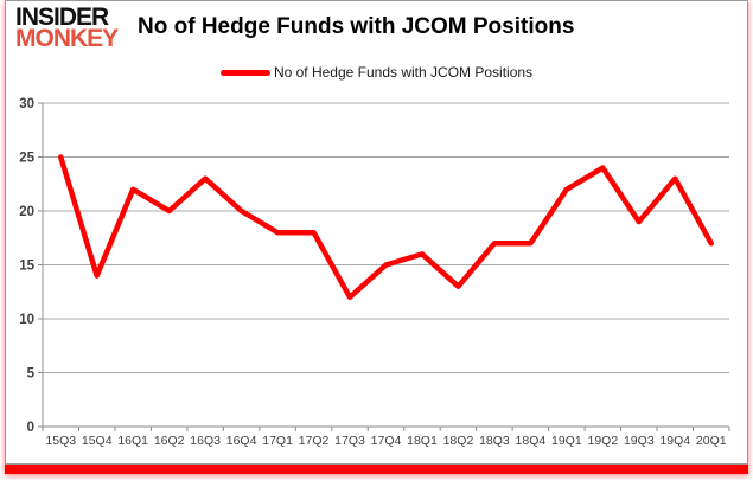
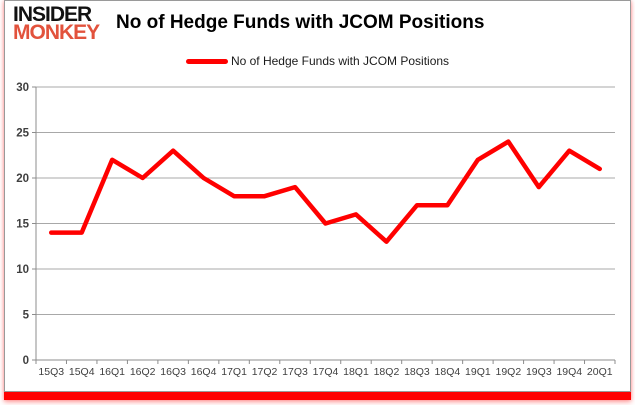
15Q3: 25 -> 14
17Q3: 12 -> 19
20Q1: 17 -> 21
